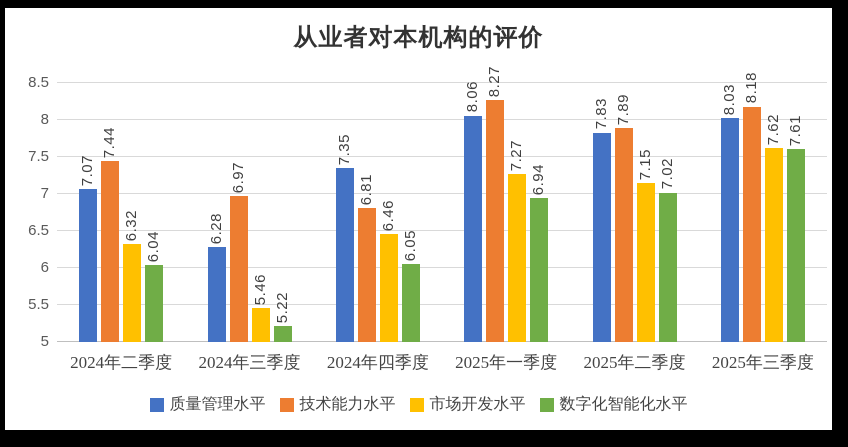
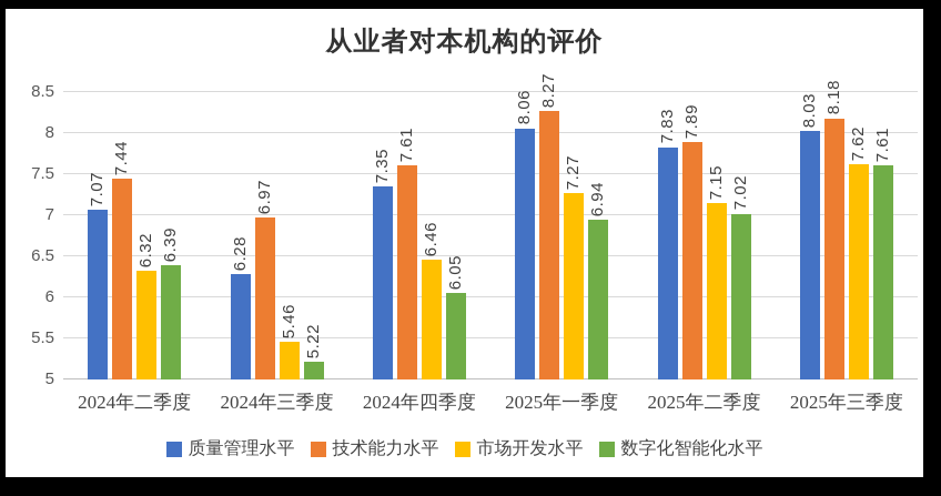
数字化智能化水平/2024年二季度: 6.04 -> 6.39
技术能力水平/2024年四季度: 6.81 -> 7.61
